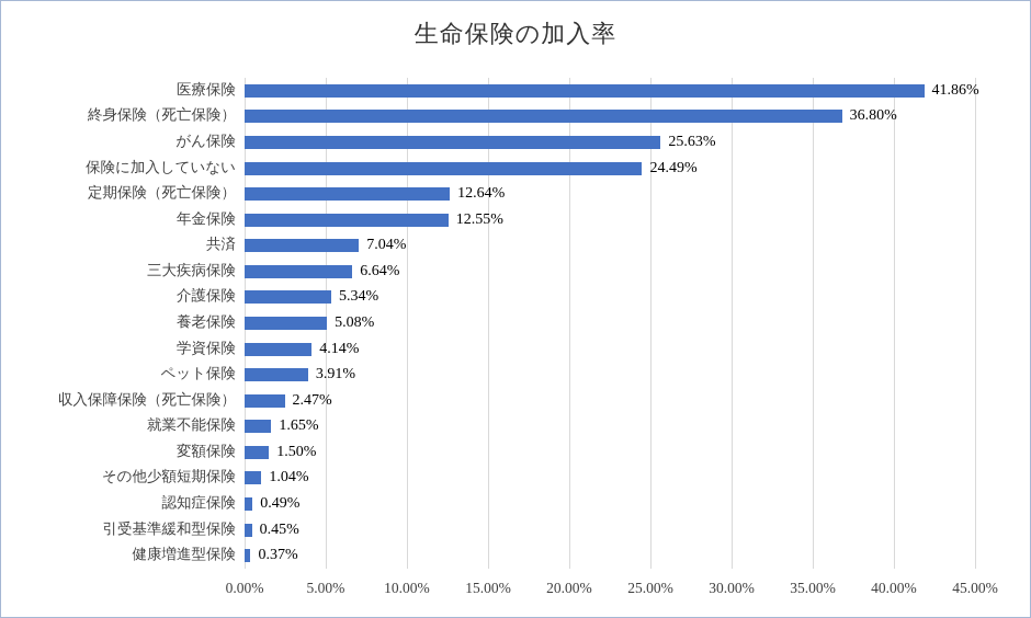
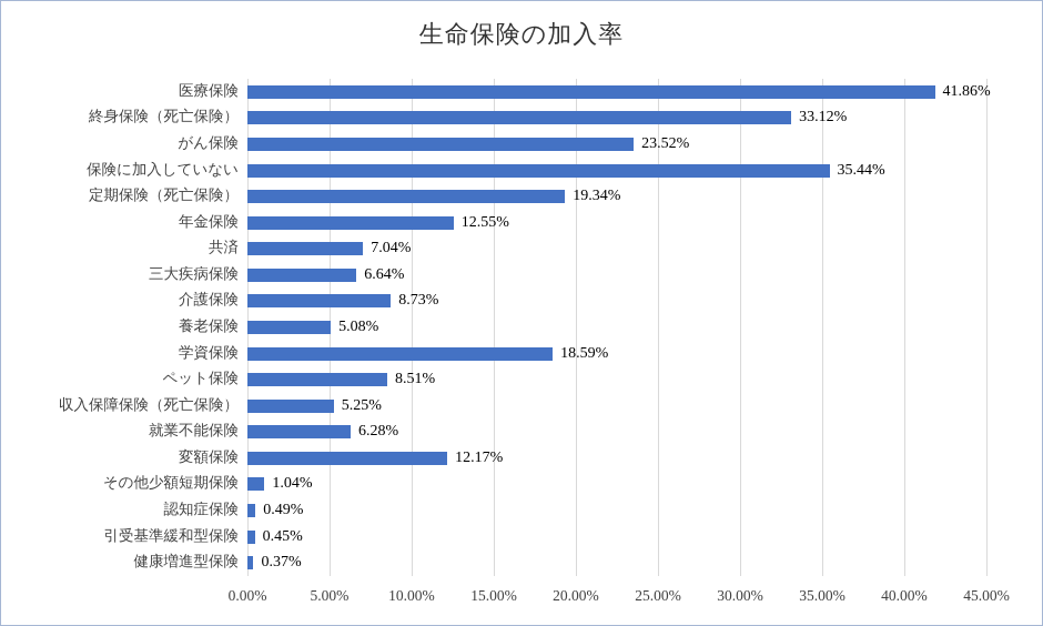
終身保険（死亡保険）: 36.80% -> 33.12%
がん保険: 25.63% -> 23.52%
保険に加入していない: 24.49% -> 35.44%
定期保険（死亡保険）: 12.64% -> 19.34%
介護保険: 5.34% -> 8.73%
学資保険: 4.14% -> 18.59%
ペット保険: 3.91% -> 8.51%
収入保障保険（死亡保険）: 2.47% -> 5.25%
就業不能保険: 1.65% -> 6.28%
変額保険: 1.50% -> 12.17%
